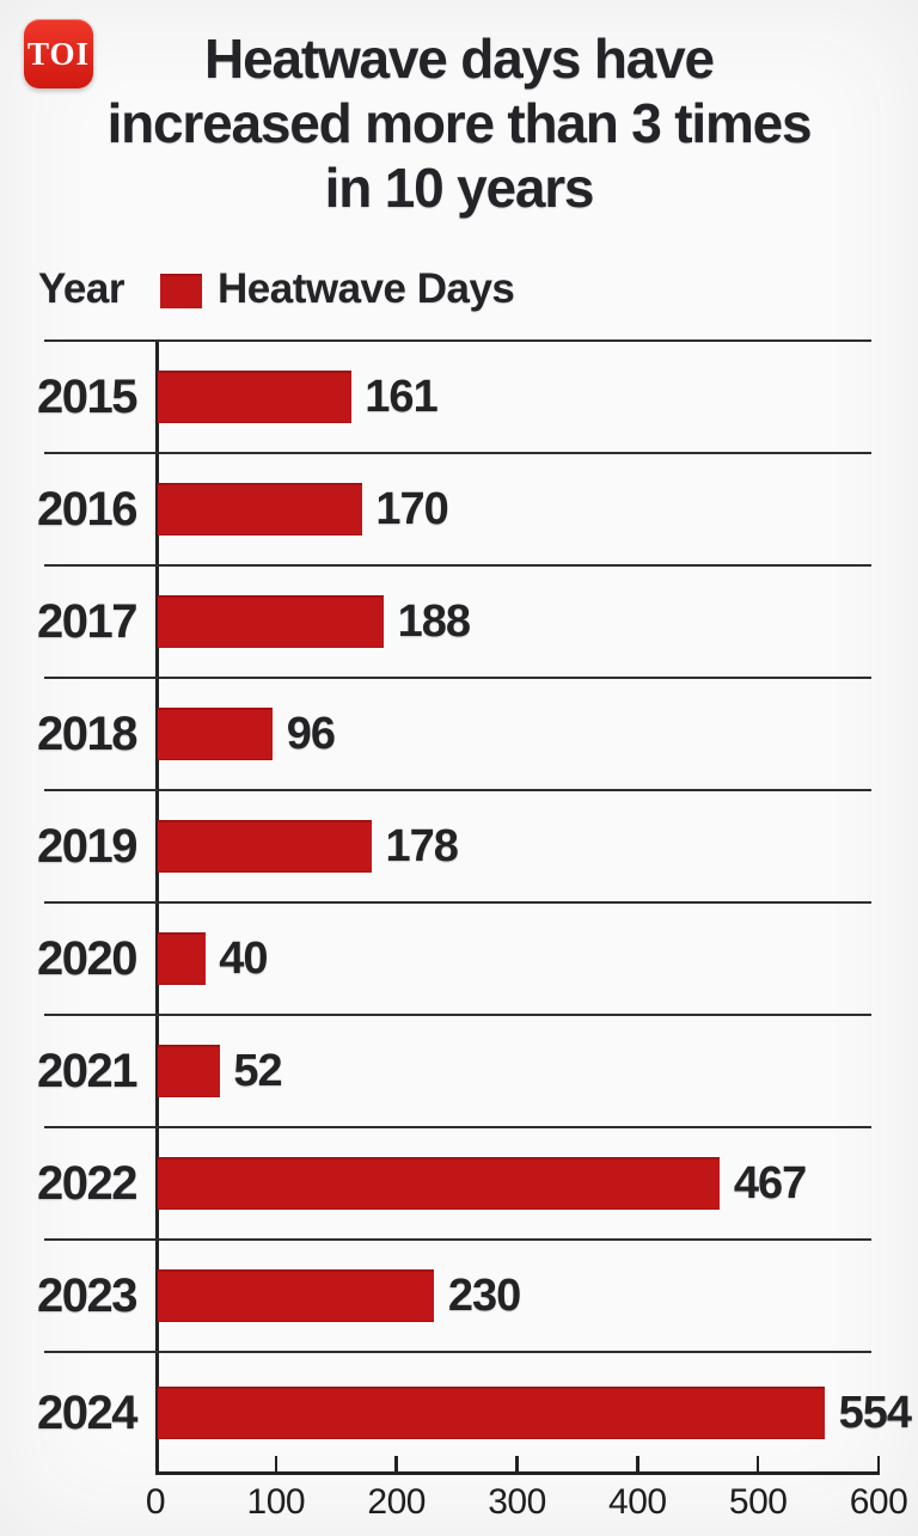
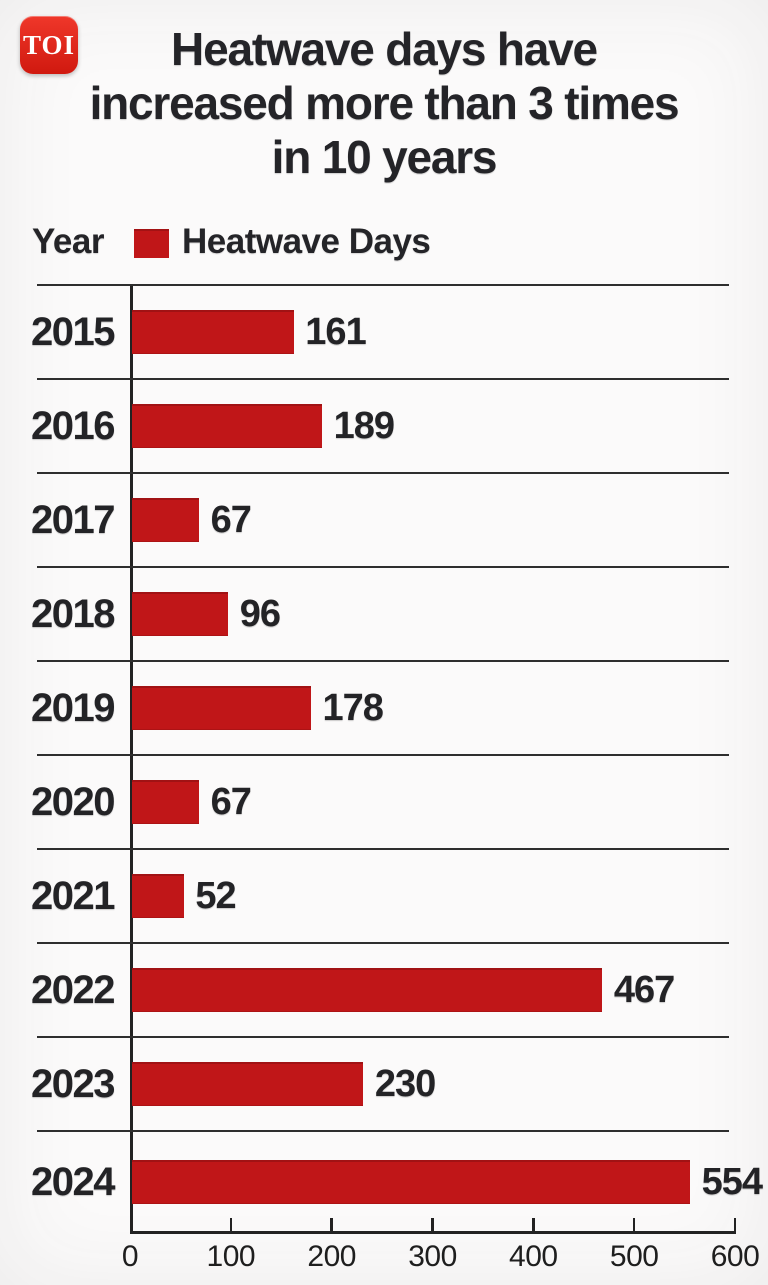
2016: 170 -> 189
2017: 188 -> 67
2020: 40 -> 67
